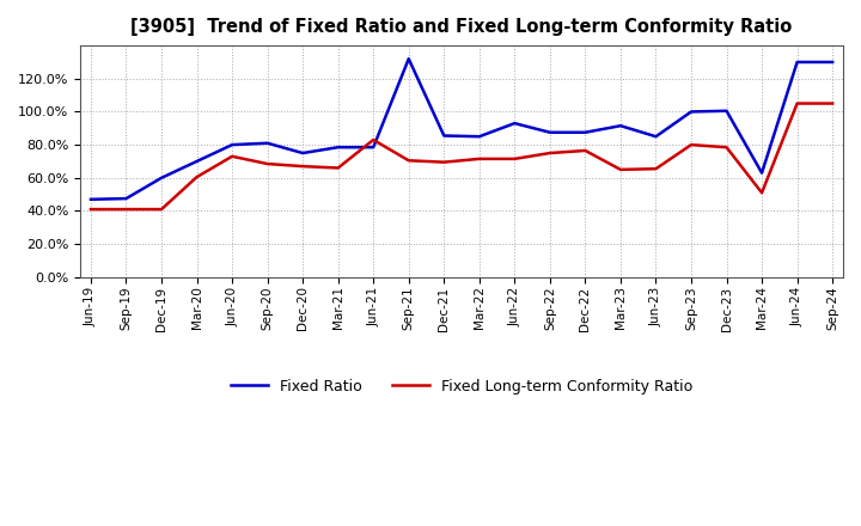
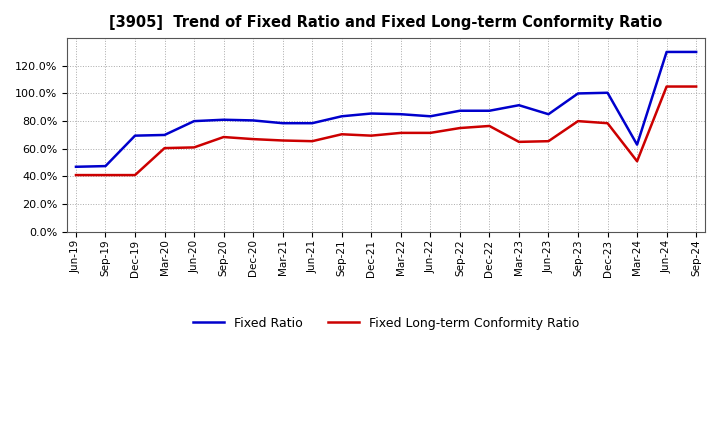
Fixed Ratio/Dec-19: 60% -> 70%
Fixed Long-term Conformity Ratio/Jun-20: 73% -> 61%
Fixed Ratio/Dec-20: 75% -> 80%
Fixed Long-term Conformity Ratio/Jun-21: 83% -> 66%
Fixed Ratio/Sep-21: 132% -> 84%
Fixed Ratio/Jun-22: 93% -> 84%
